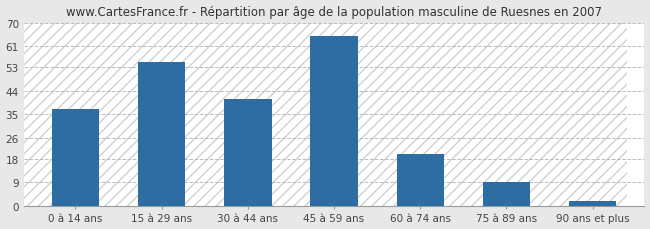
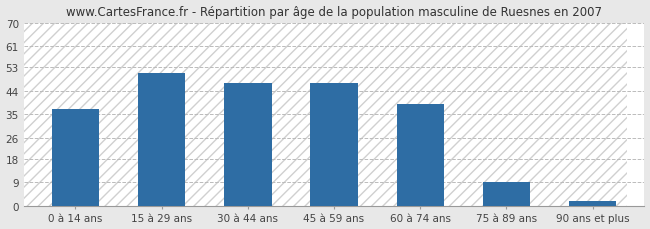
15 à 29 ans: 55 -> 51
30 à 44 ans: 41 -> 47
45 à 59 ans: 65 -> 47
60 à 74 ans: 20 -> 39
